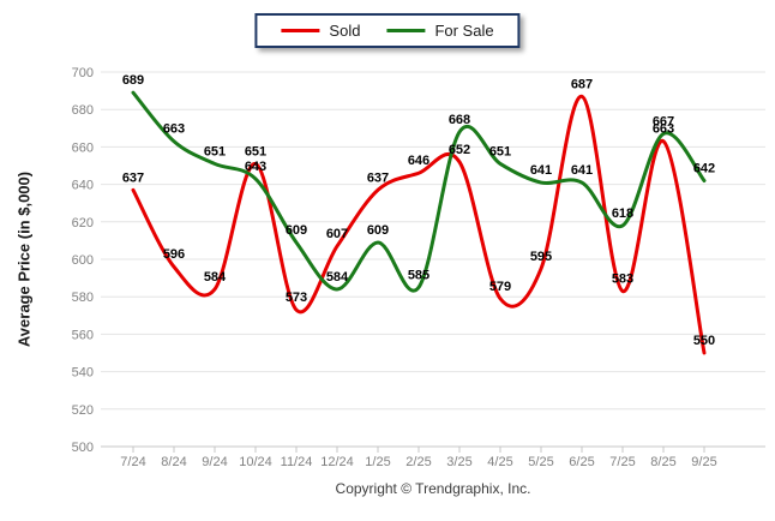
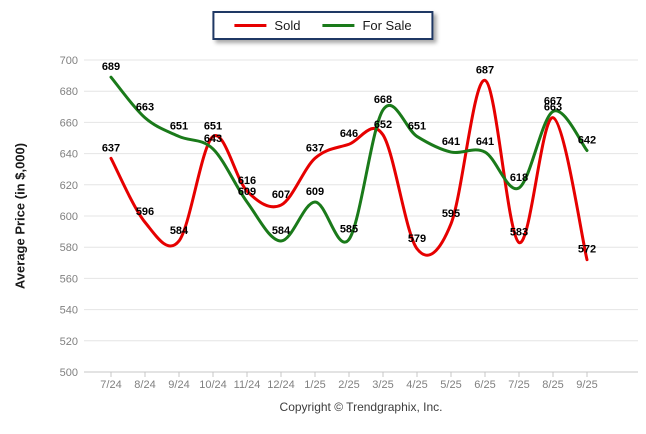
Sold/11/24: 573 -> 616
Sold/9/25: 550 -> 572
